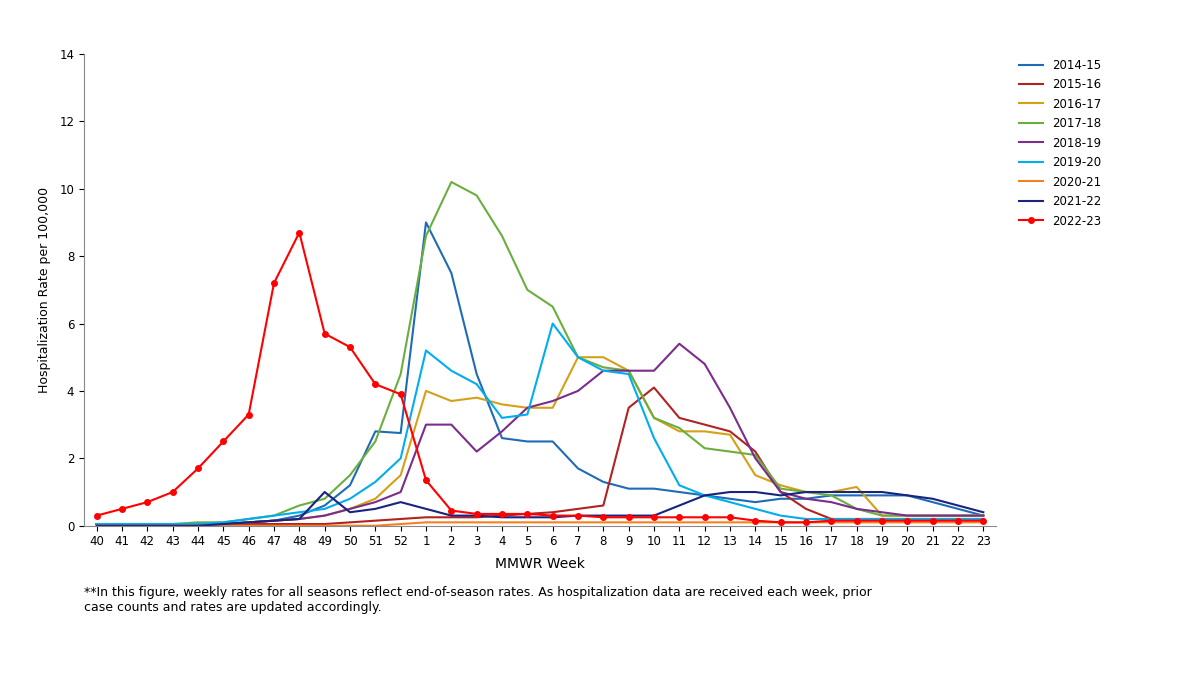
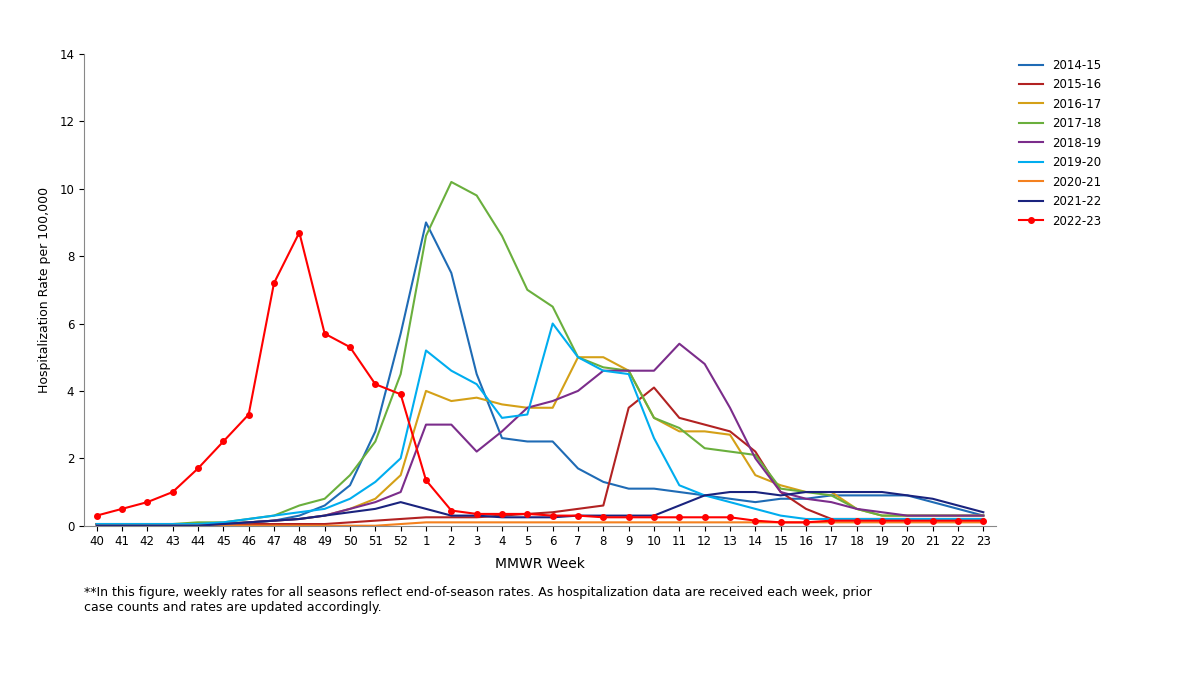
2021-22/49: 1.00 -> 0.30
2014-15/52: 2.75 -> 5.70
2016-17/18: 1.15 -> 0.50
